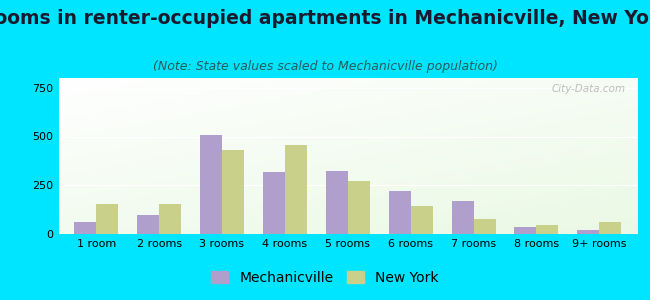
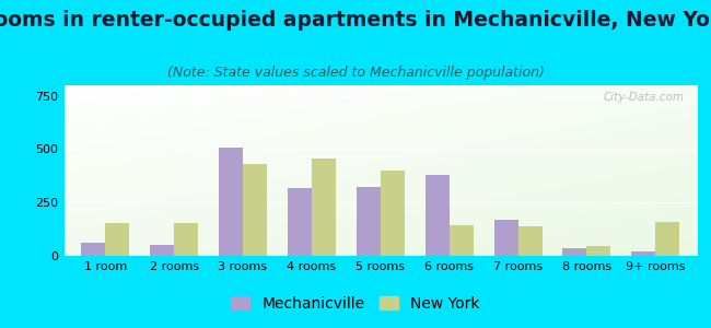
Mechanicville/2 rooms: 100 -> 50
New York/5 rooms: 270 -> 400
Mechanicville/6 rooms: 220 -> 380
New York/7 rooms: 80 -> 140
New York/9+ rooms: 60 -> 160
